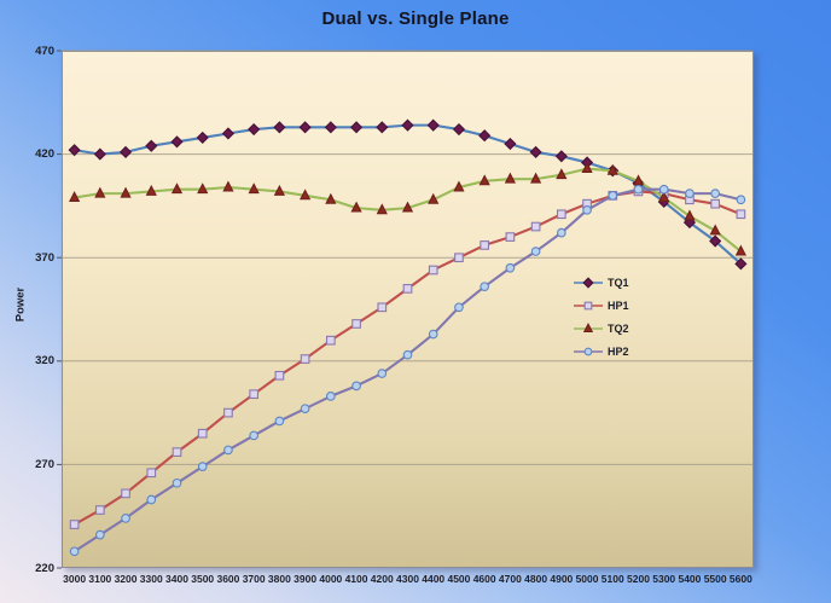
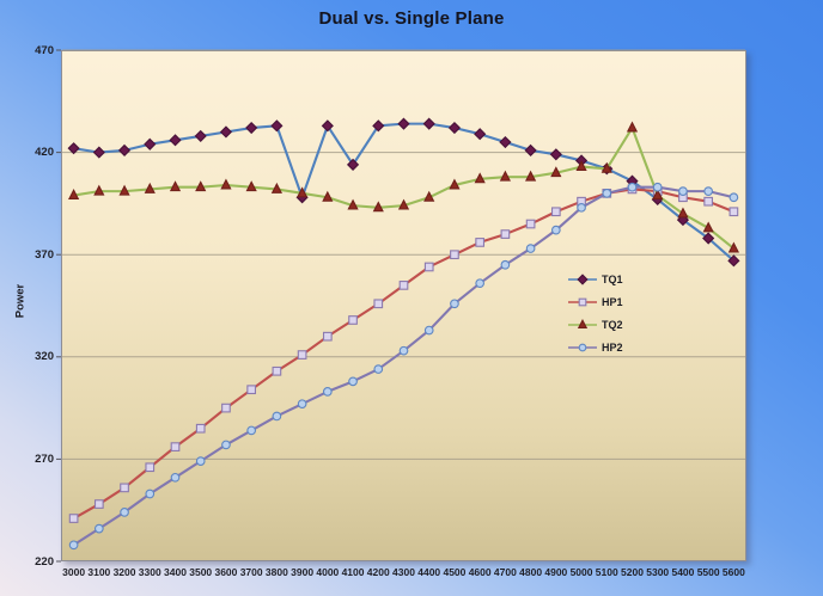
TQ1/3900: 433 -> 398
TQ1/4100: 433 -> 414
TQ2/5200: 407 -> 432
